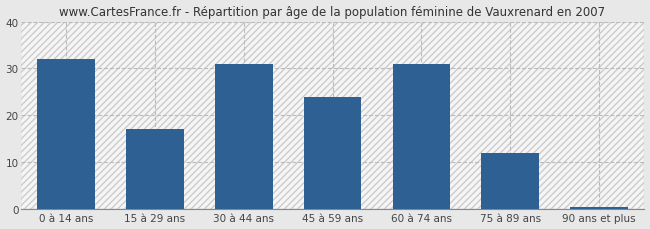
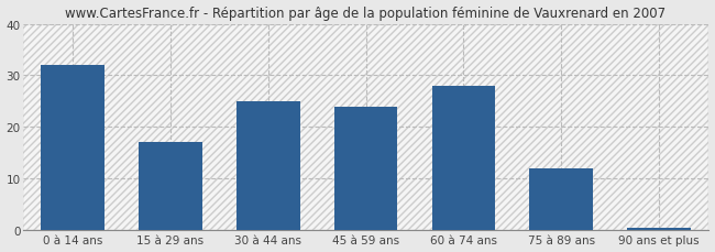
30 à 44 ans: 31.0 -> 25.0
60 à 74 ans: 31.0 -> 28.0
